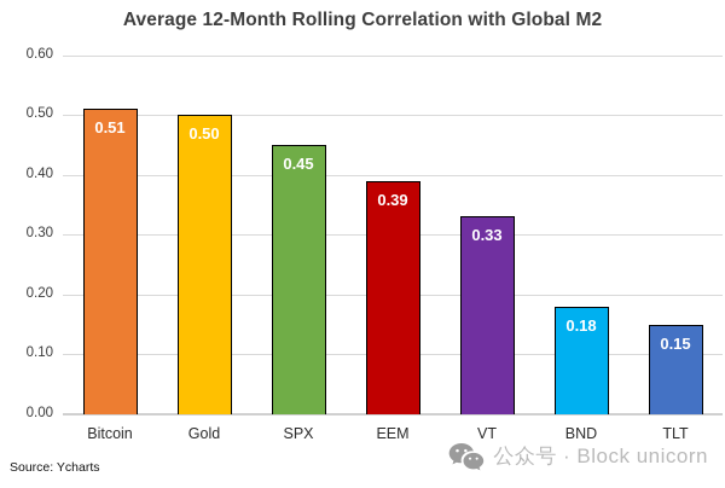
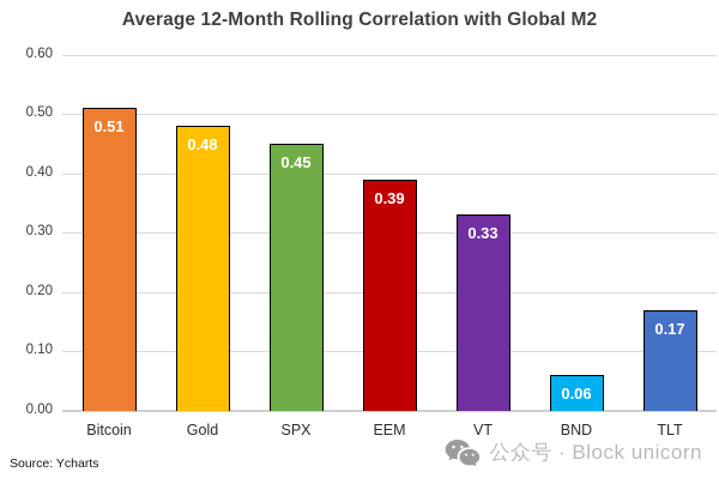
Gold: 0.50 -> 0.48
BND: 0.18 -> 0.06
TLT: 0.15 -> 0.17
